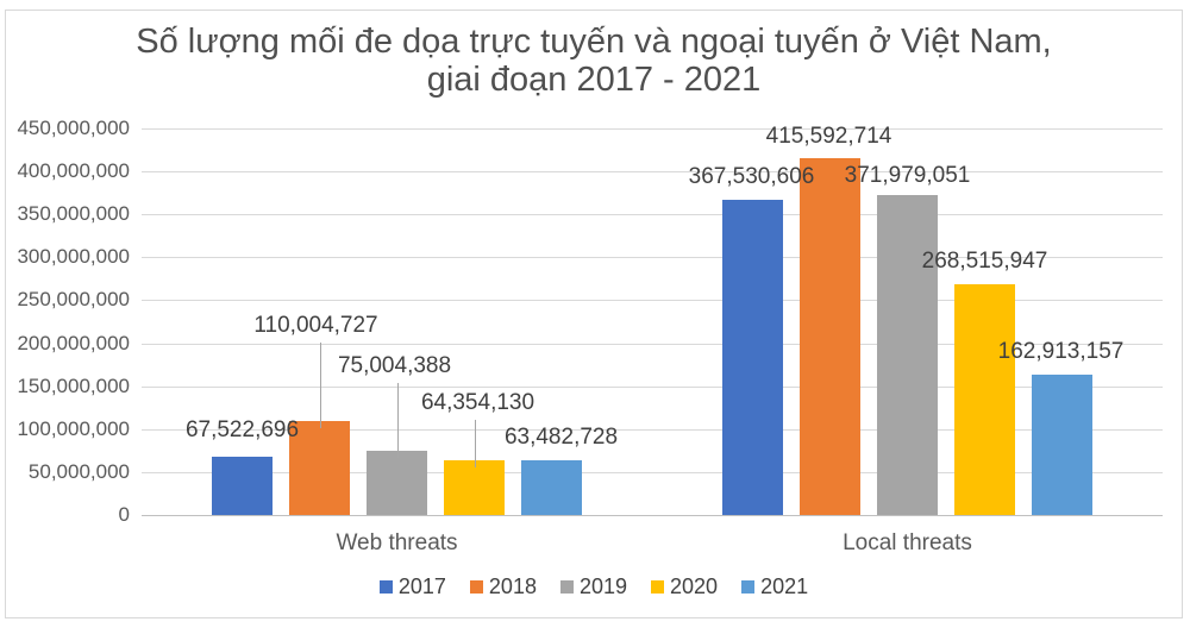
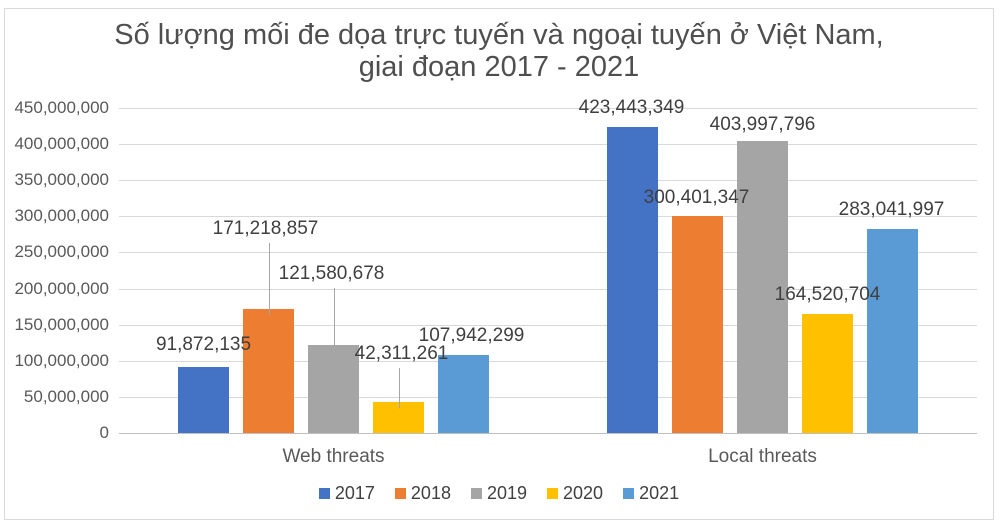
2017/Web threats: 67,522,696 -> 91,872,135
2018/Web threats: 110,004,727 -> 171,218,857
2019/Web threats: 75,004,388 -> 121,580,678
2020/Web threats: 64,354,130 -> 42,311,261
2021/Web threats: 63,482,728 -> 107,942,299
2017/Local threats: 367,530,606 -> 423,443,349
2018/Local threats: 415,592,714 -> 300,401,347
2019/Local threats: 371,979,051 -> 403,997,796
2020/Local threats: 268,515,947 -> 164,520,704
2021/Local threats: 162,913,157 -> 283,041,997
